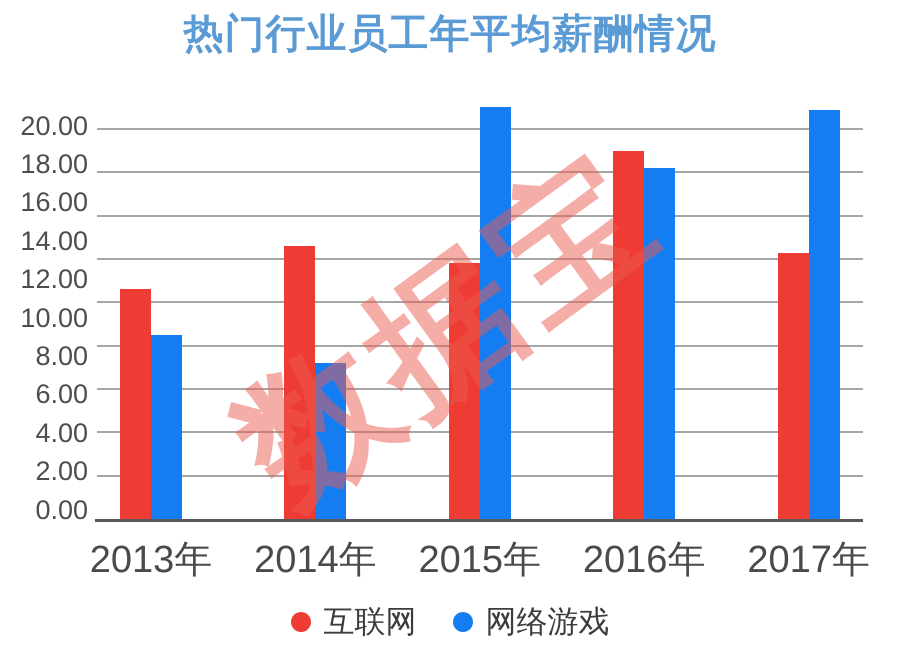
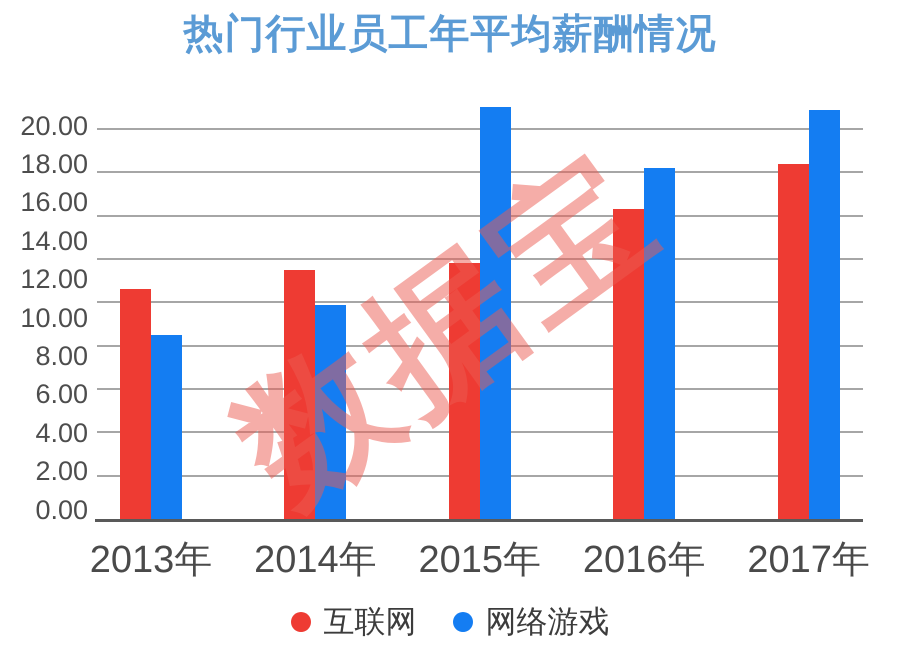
互联网/2014年: 12.6 -> 11.5
网络游戏/2014年: 7.2 -> 9.9
互联网/2016年: 17.0 -> 14.3
互联网/2017年: 12.3 -> 16.4
